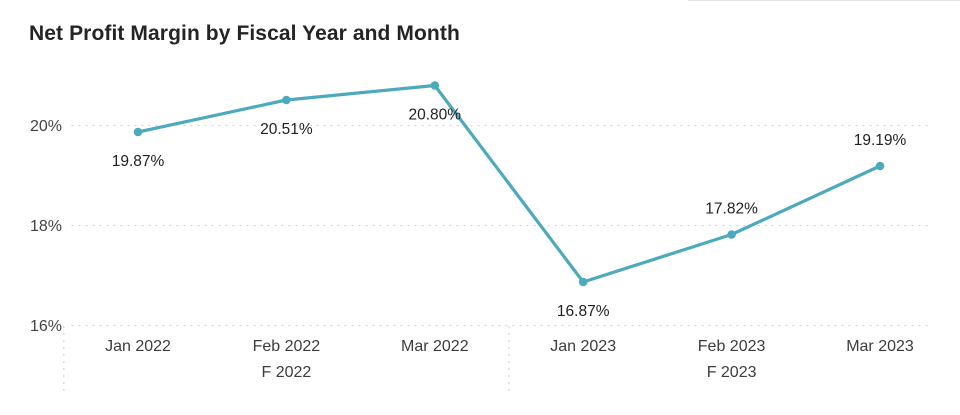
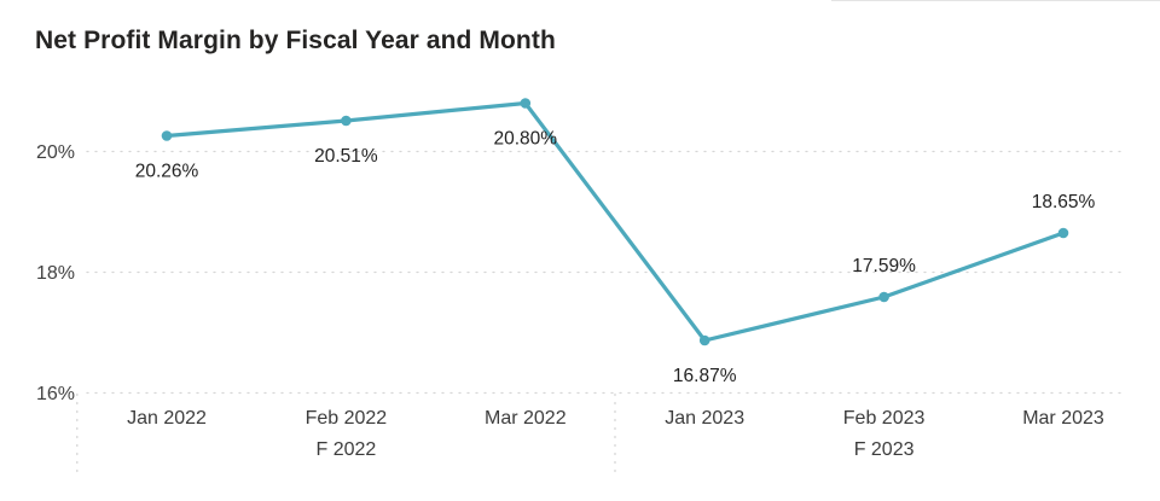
Jan 2022: 19.87% -> 20.26%
Feb 2023: 17.82% -> 17.59%
Mar 2023: 19.19% -> 18.65%
